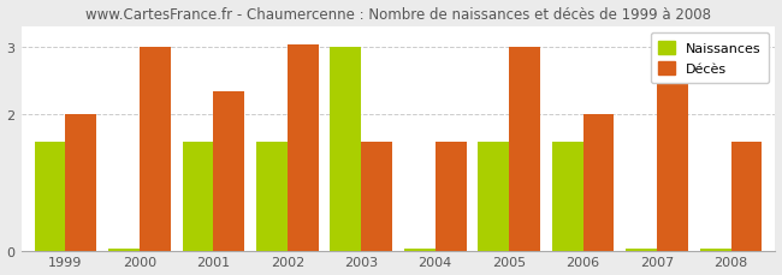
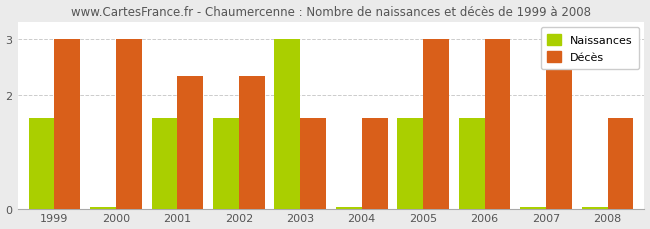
Décès/1999: 2.00 -> 3.00
Décès/2002: 3.02 -> 2.33
Décès/2006: 2.00 -> 3.00
